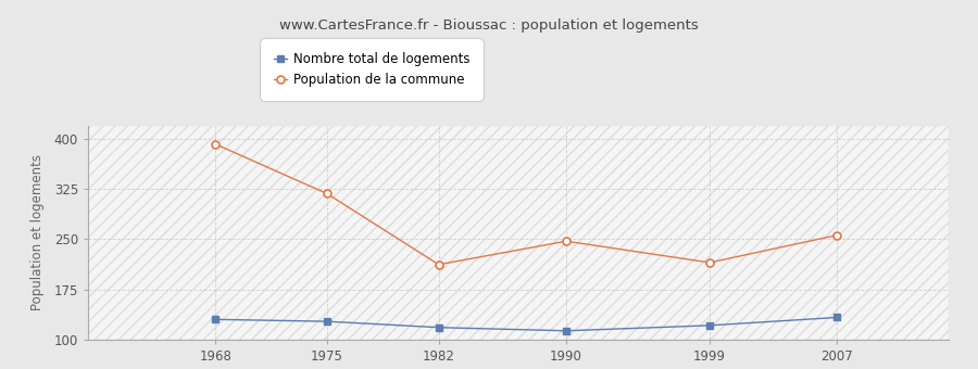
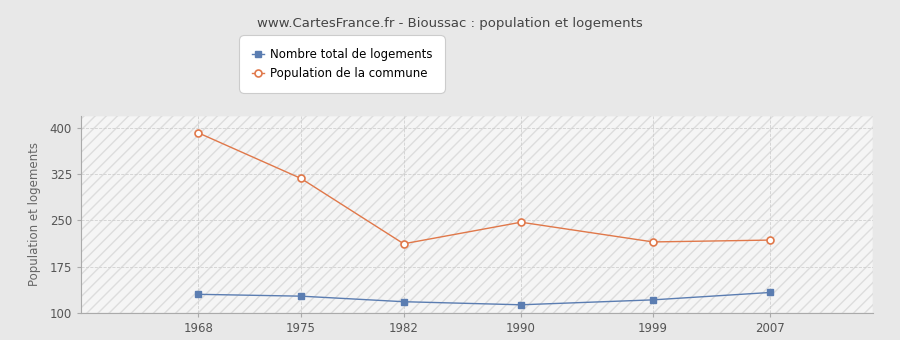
Population de la commune/2007: 256 -> 218
